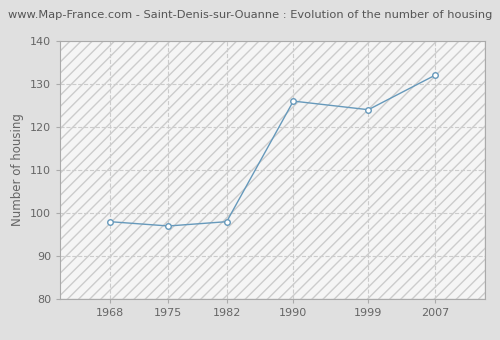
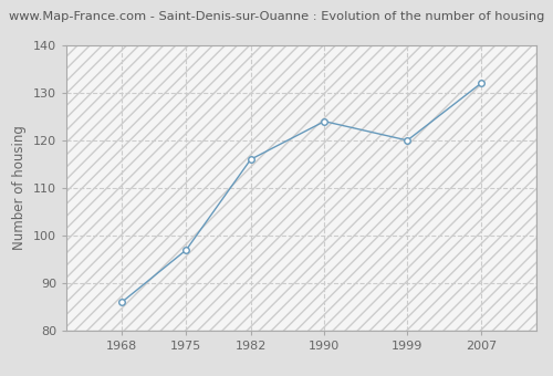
1968: 98 -> 86
1982: 98 -> 116
1990: 126 -> 124
1999: 124 -> 120
